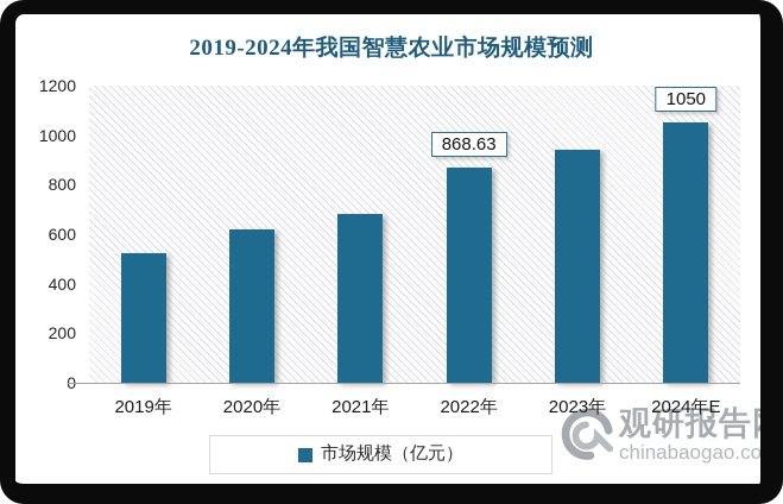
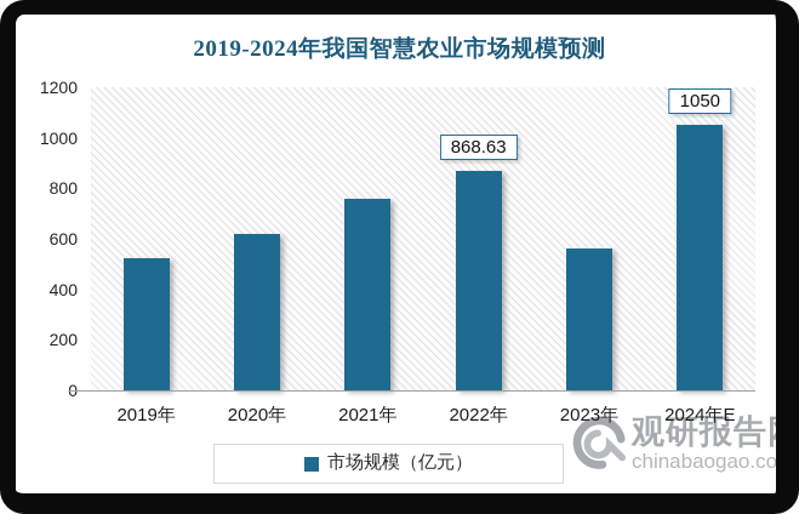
2021年: 680 -> 760
2023年: 940 -> 560
